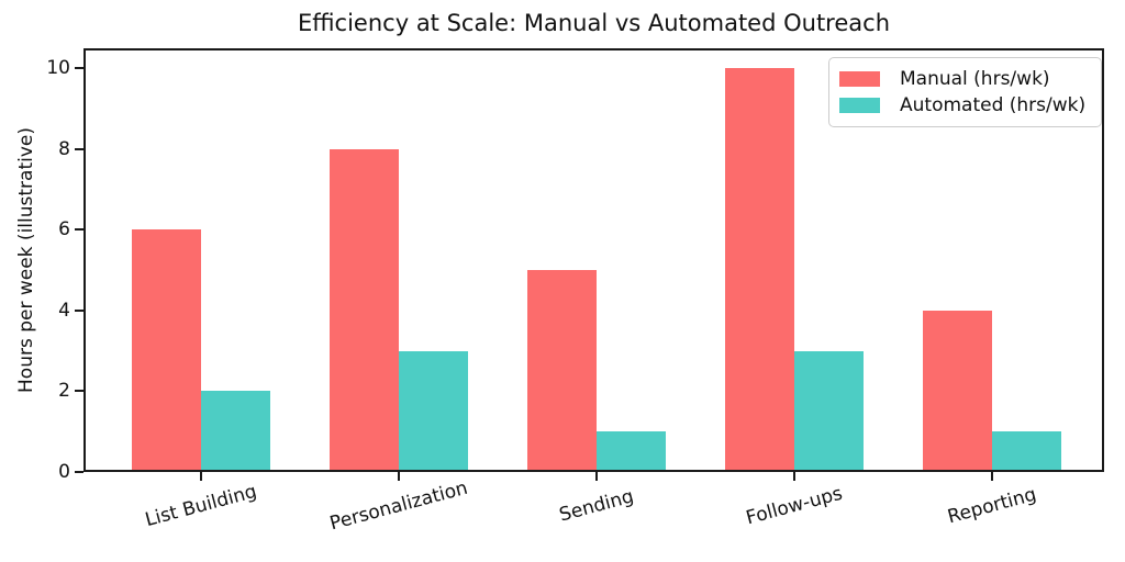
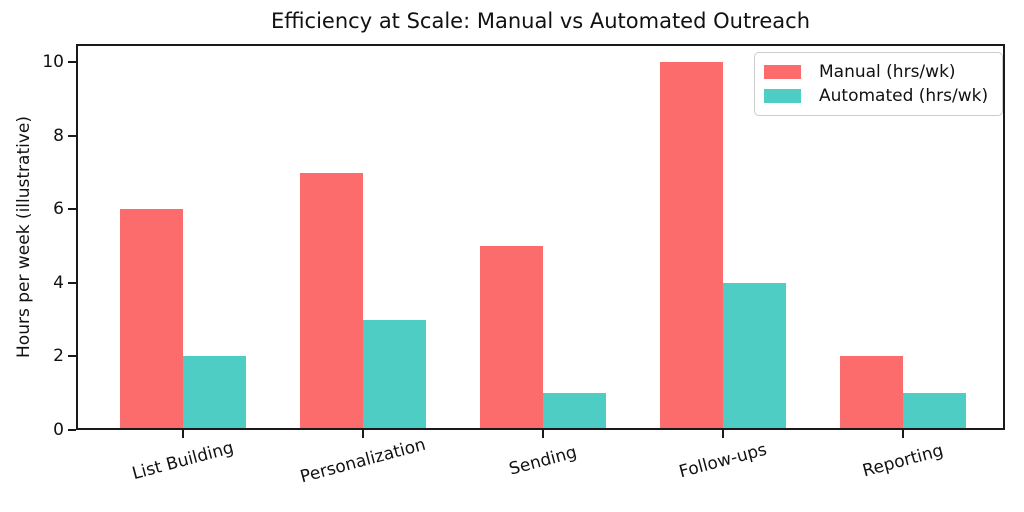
Manual (hrs/wk)/Personalization: 8 -> 7
Automated (hrs/wk)/Follow-ups: 3 -> 4
Manual (hrs/wk)/Reporting: 4 -> 2
